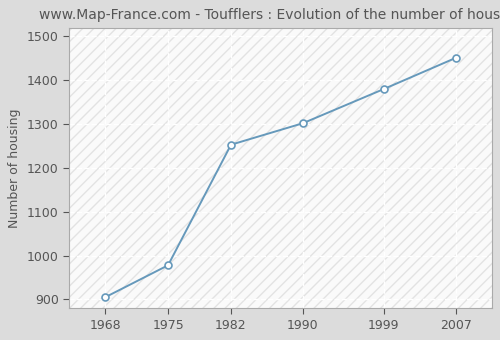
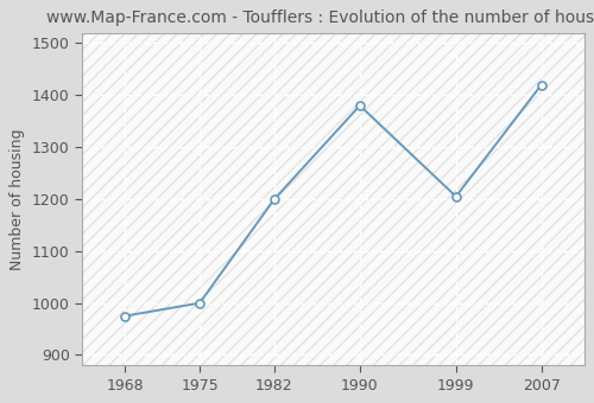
1968: 905 -> 975
1975: 978 -> 1000
1982: 1253 -> 1200
1990: 1302 -> 1380
1999: 1380 -> 1205
2007: 1451 -> 1420
